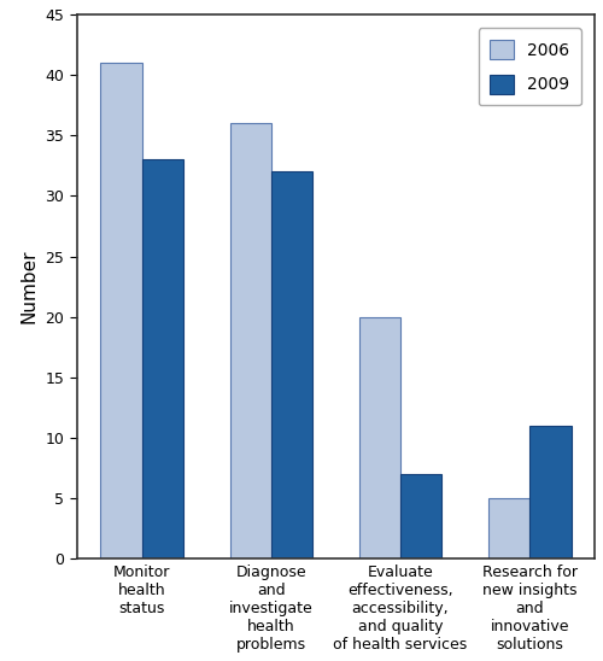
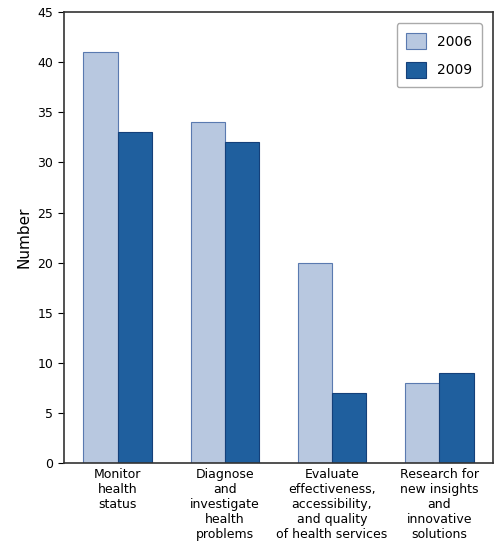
2006/Diagnose and investigate health problems: 36 -> 34
2006/Research for new insights and innovative solutions: 5 -> 8
2009/Research for new insights and innovative solutions: 11 -> 9
